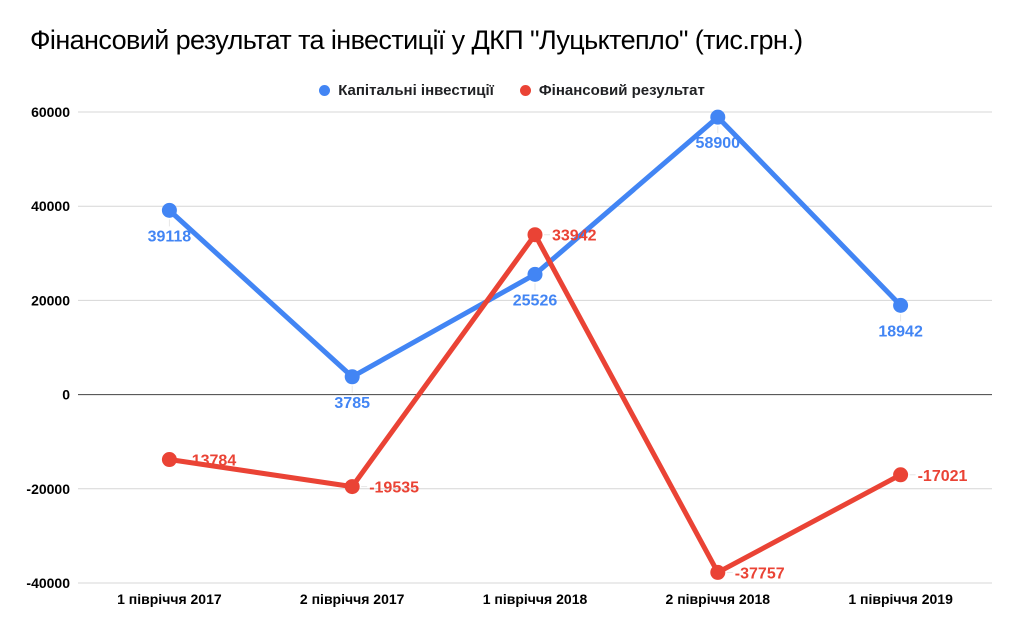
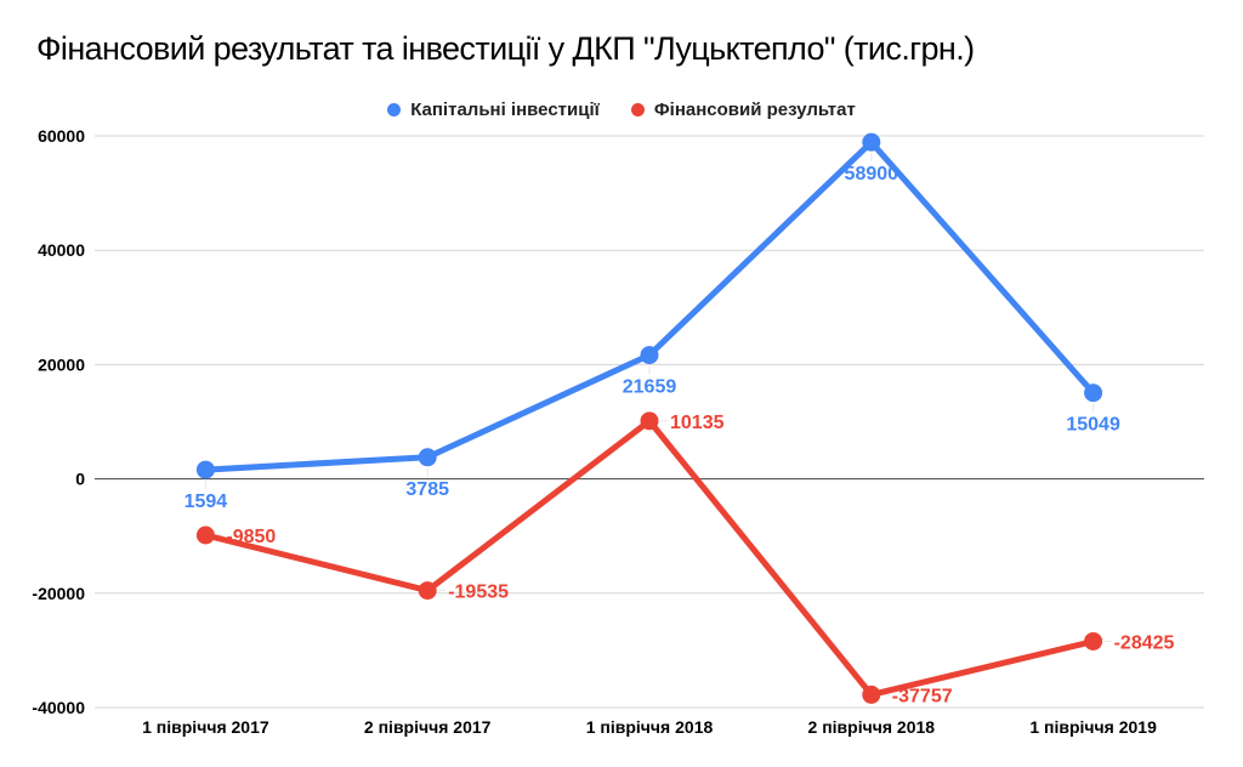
Капітальні інвестиції/1 півріччя 2017: 39118 -> 1594
Фінансовий результат/1 півріччя 2017: -13784 -> -9850
Капітальні інвестиції/1 півріччя 2018: 25526 -> 21659
Фінансовий результат/1 півріччя 2018: 33942 -> 10135
Капітальні інвестиції/1 півріччя 2019: 18942 -> 15049
Фінансовий результат/1 півріччя 2019: -17021 -> -28425
